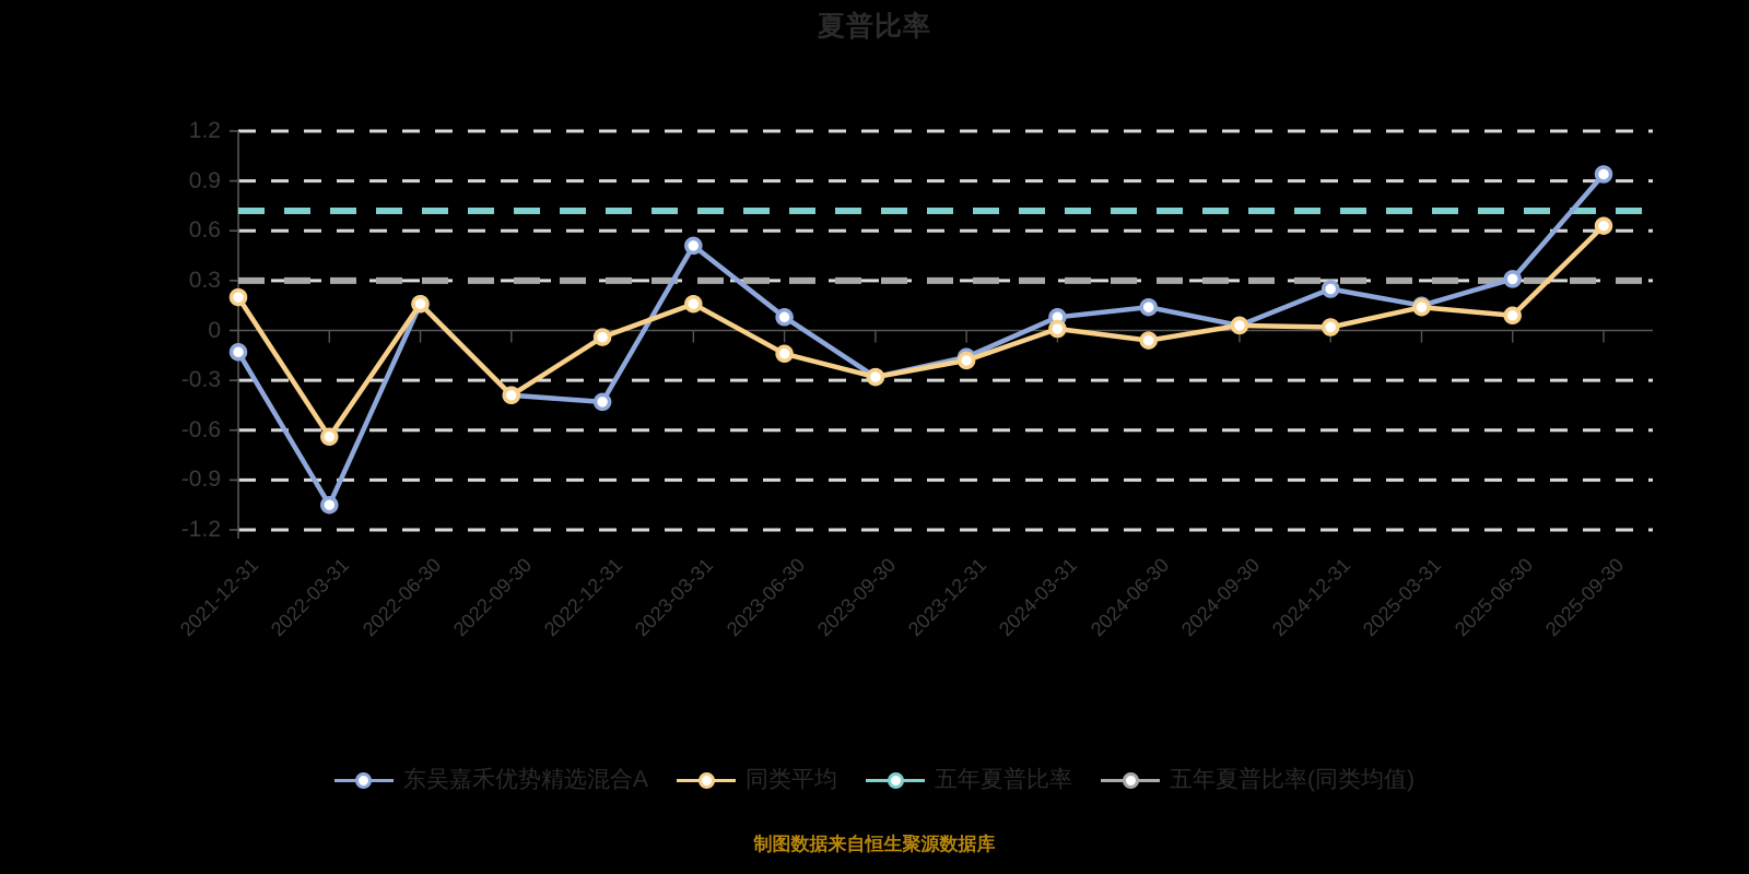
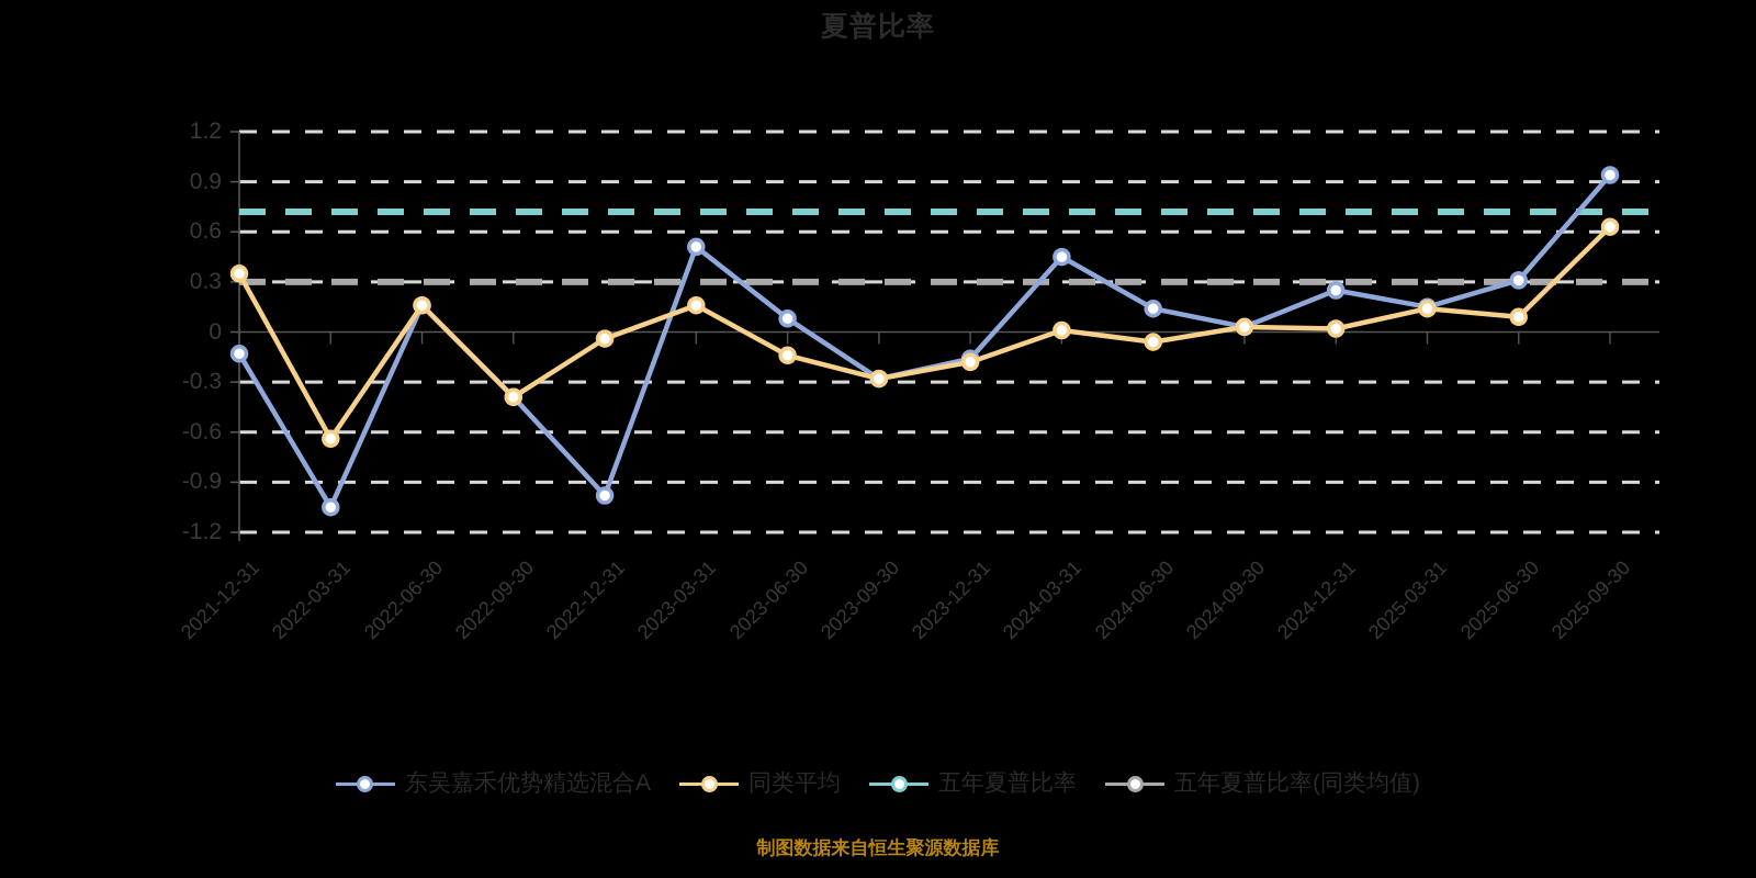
同类平均/2021-12-31: 0.20 -> 0.35
东吴嘉禾优势精选混合A/2022-12-31: -0.43 -> -0.98
东吴嘉禾优势精选混合A/2024-03-31: 0.08 -> 0.45
